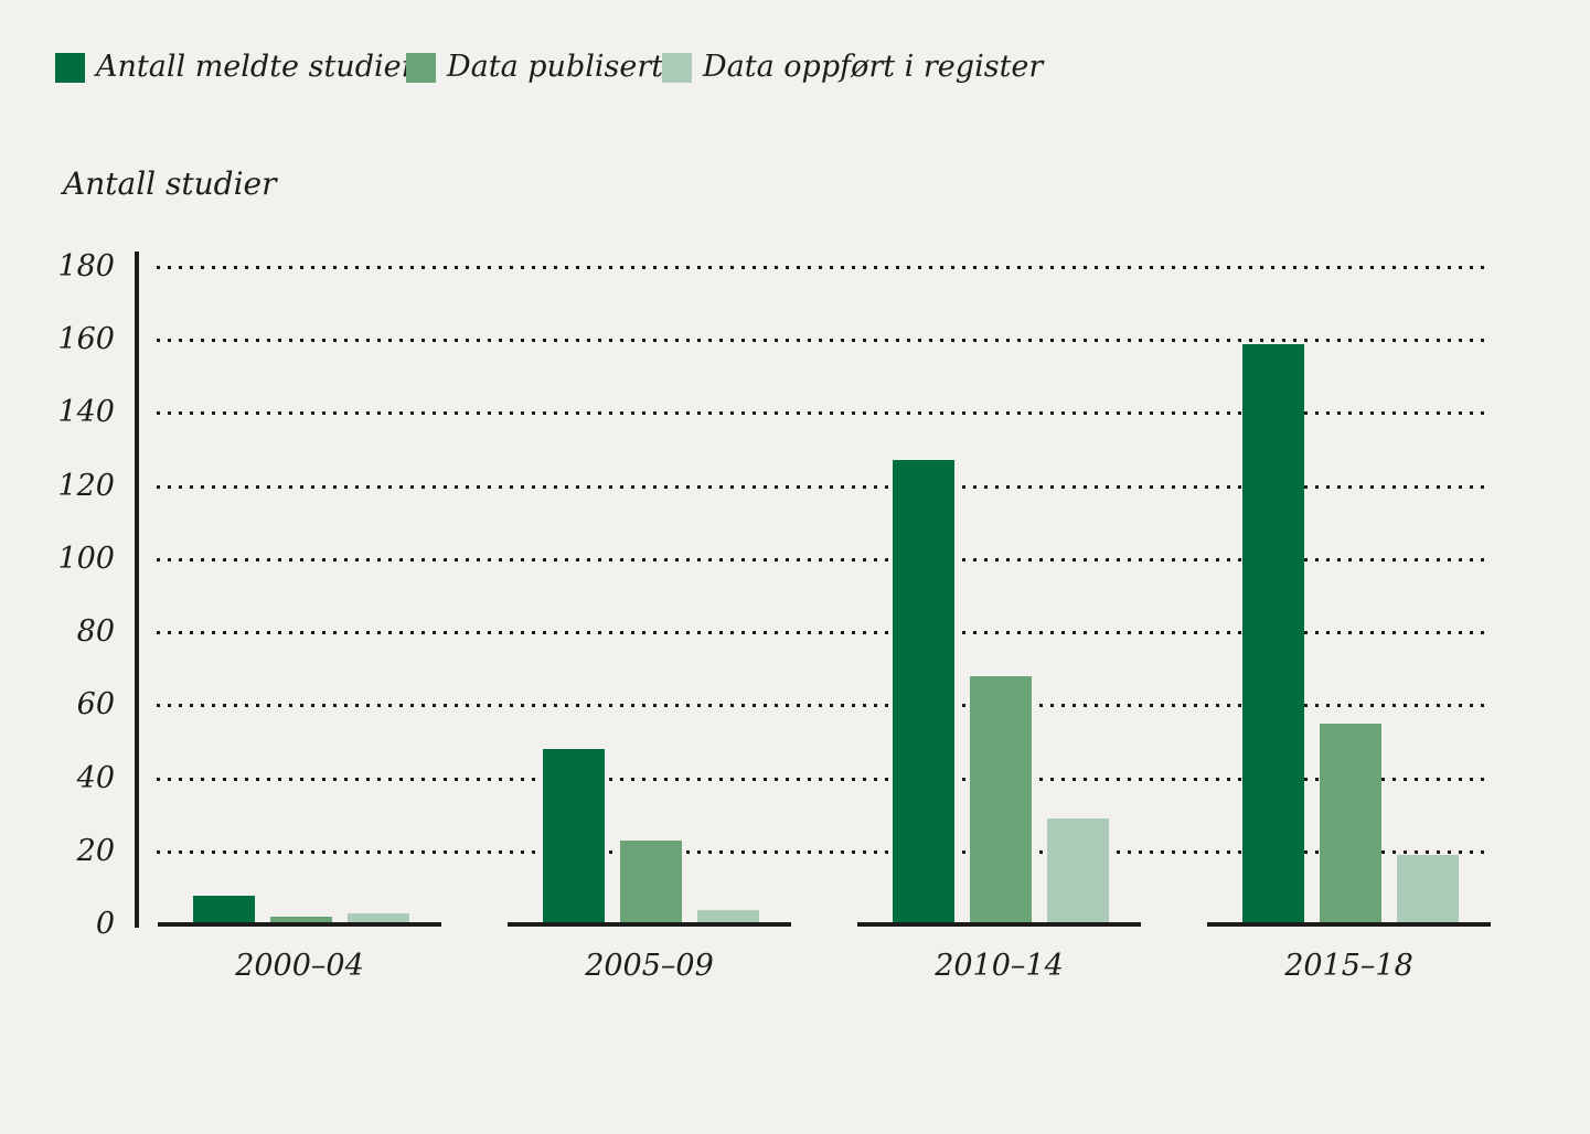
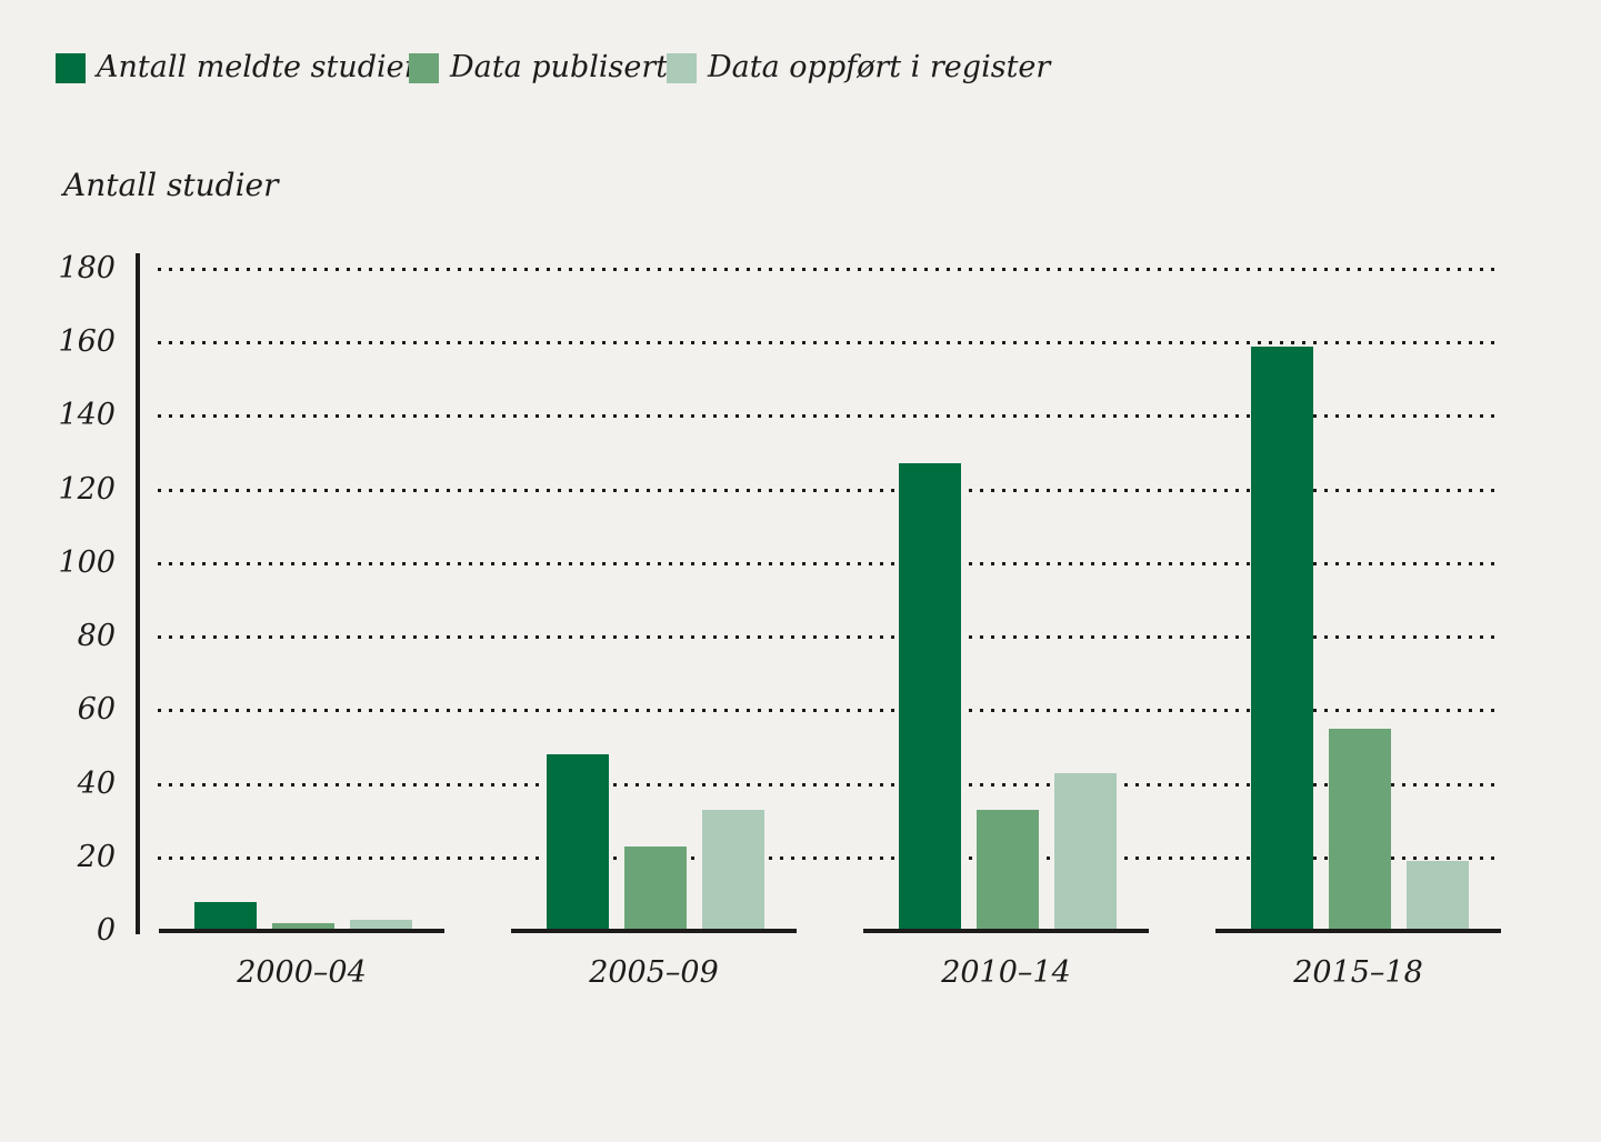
Data oppført i register/2005–09: 4 -> 33
Data publisert/2010–14: 68 -> 33
Data oppført i register/2010–14: 29 -> 43
